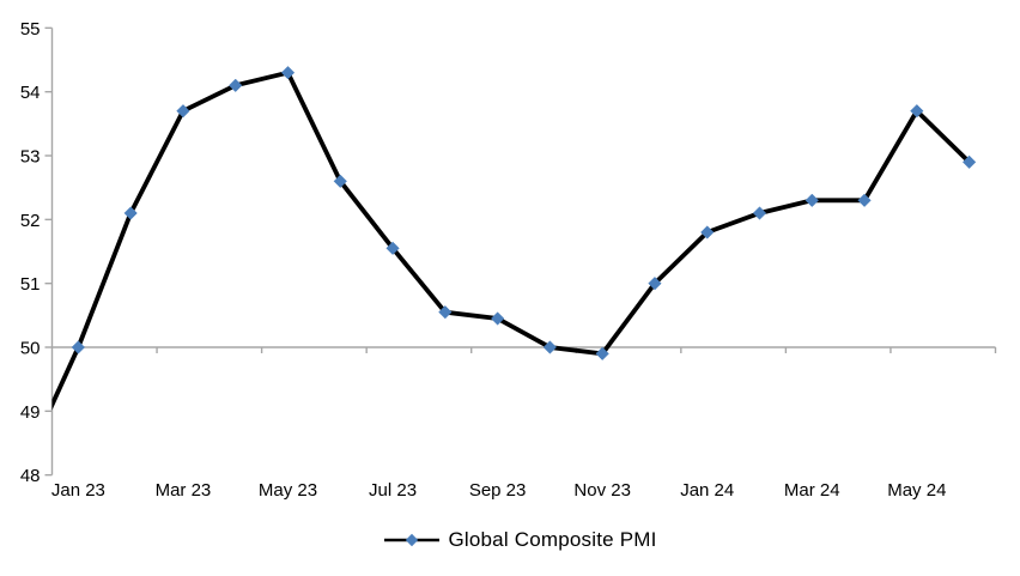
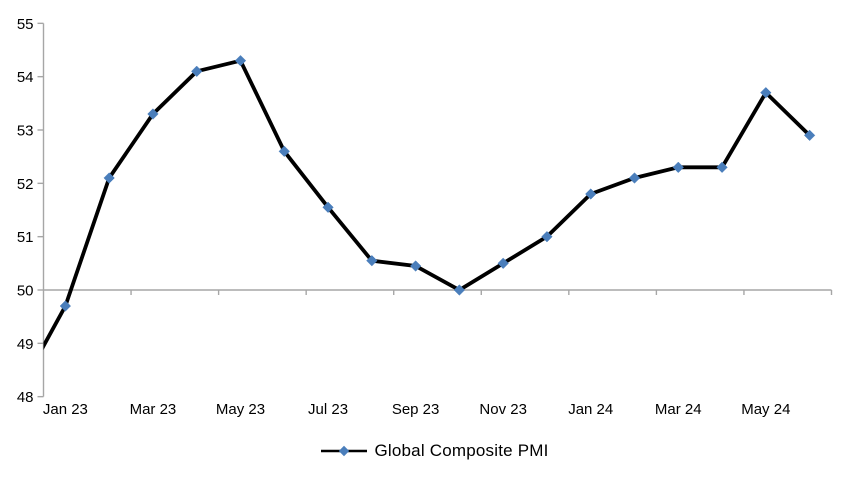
Jan 23: 50.0 -> 49.7
Mar 23: 53.7 -> 53.3
Nov 23: 49.9 -> 50.5
